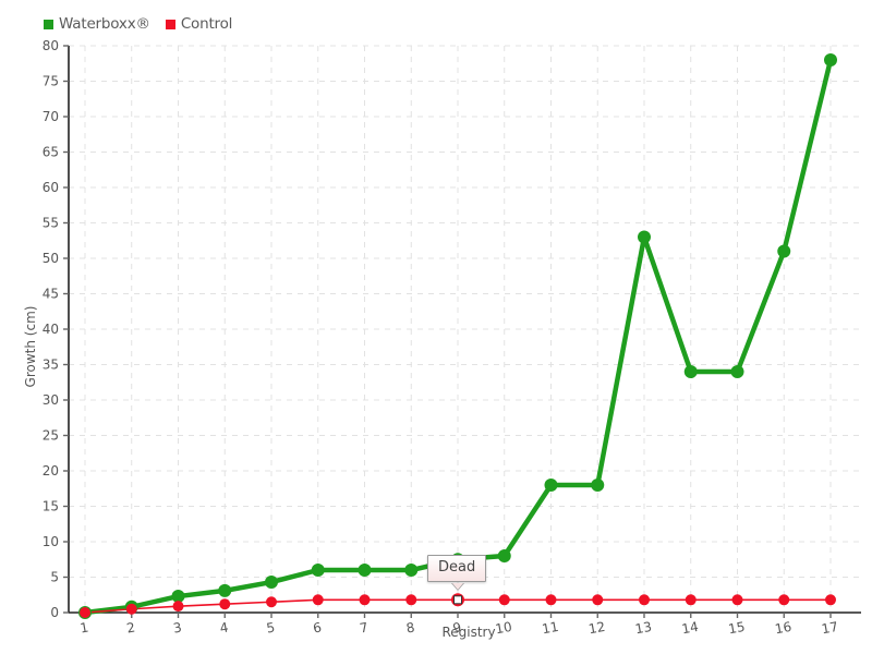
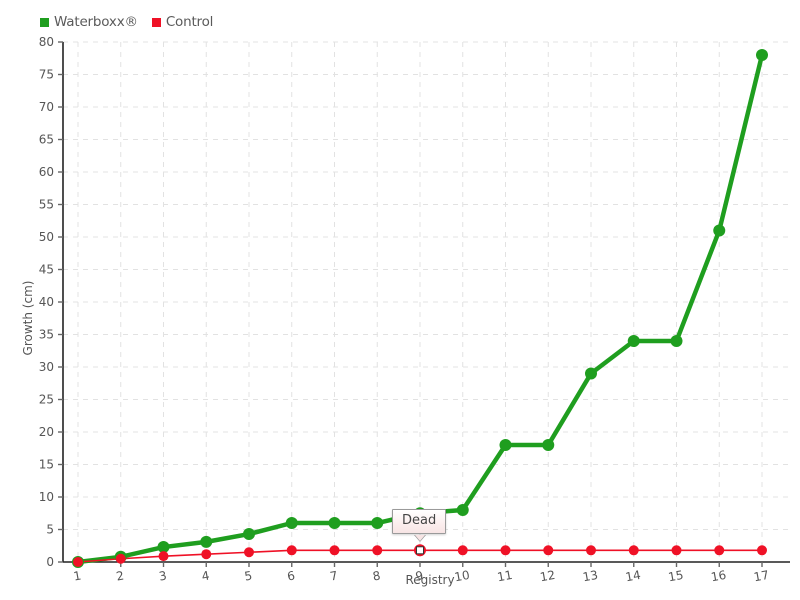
Waterboxx®/13: 53 -> 29
